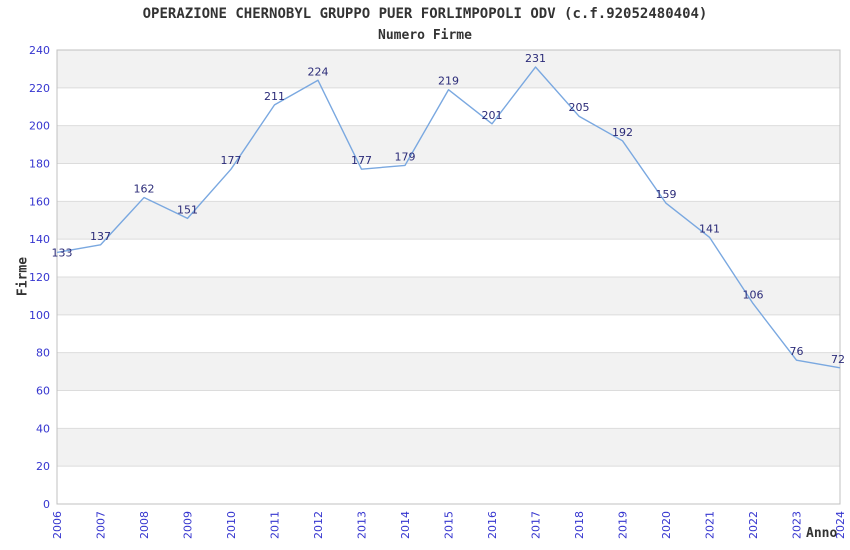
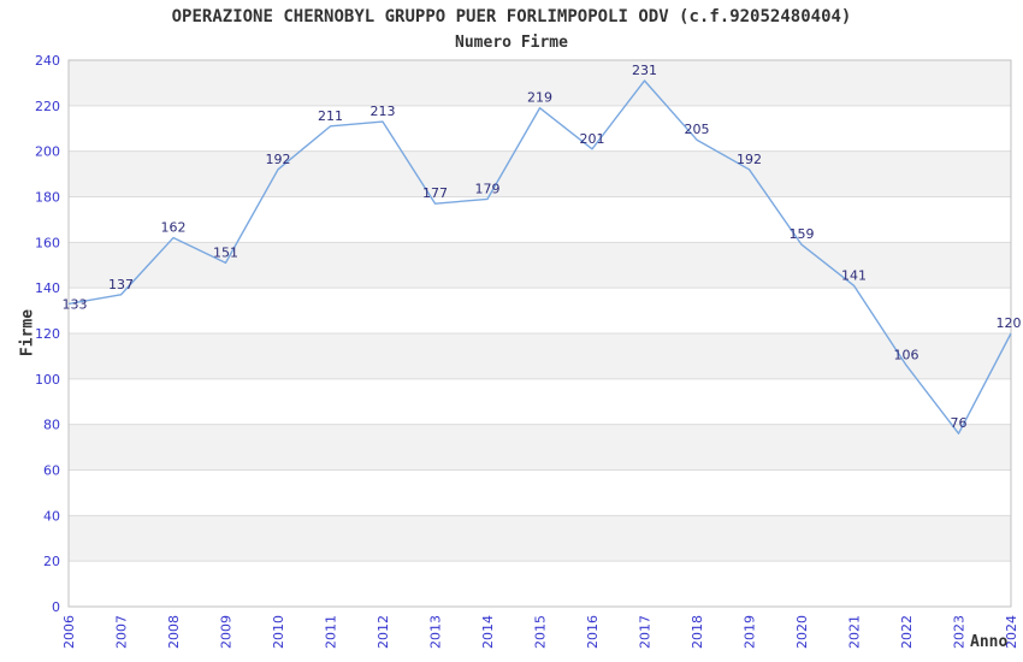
2010: 177 -> 192
2012: 224 -> 213
2024: 72 -> 120
